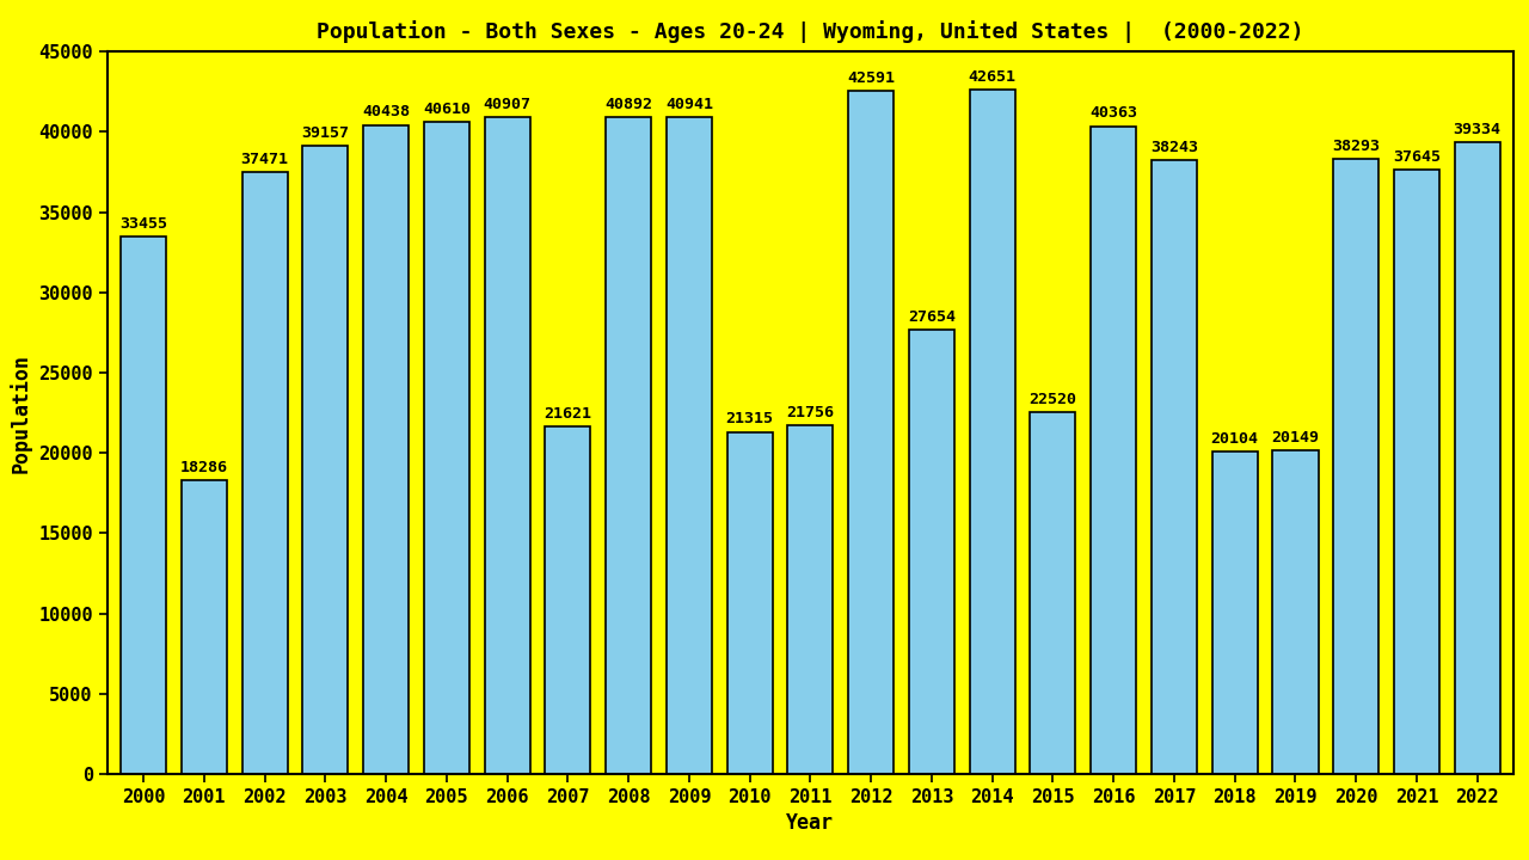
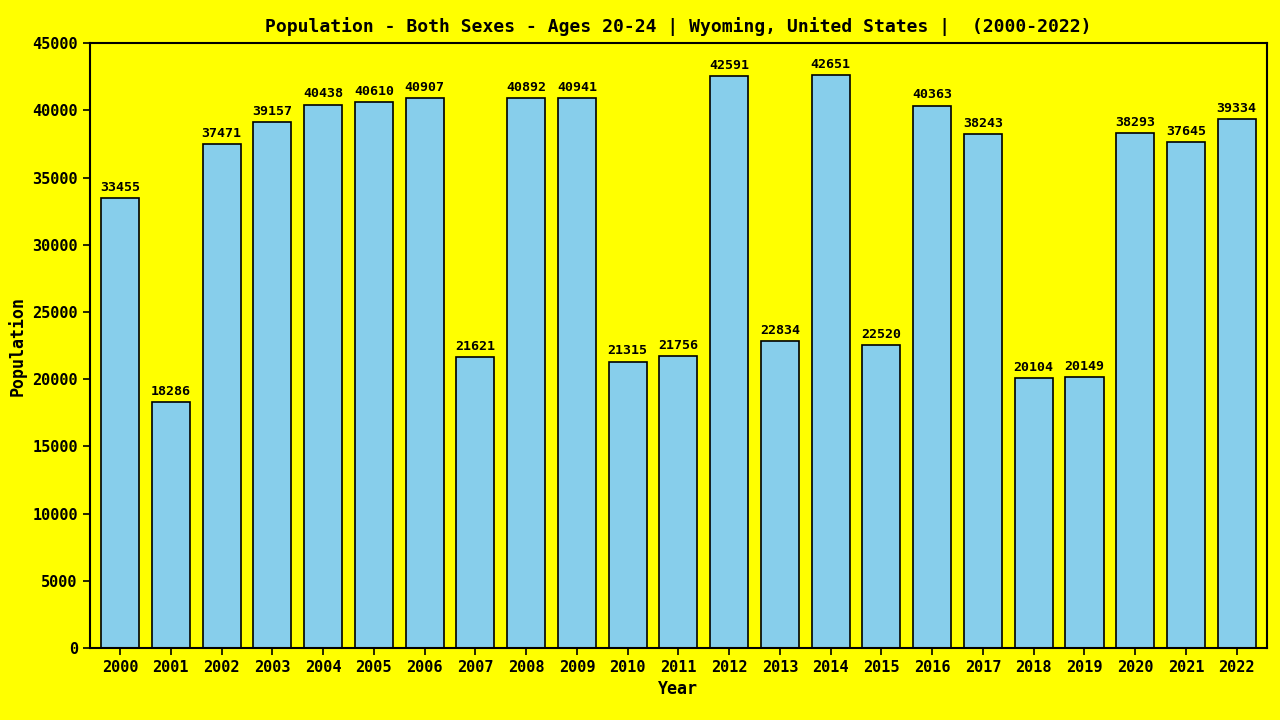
2013: 27654 -> 22834
